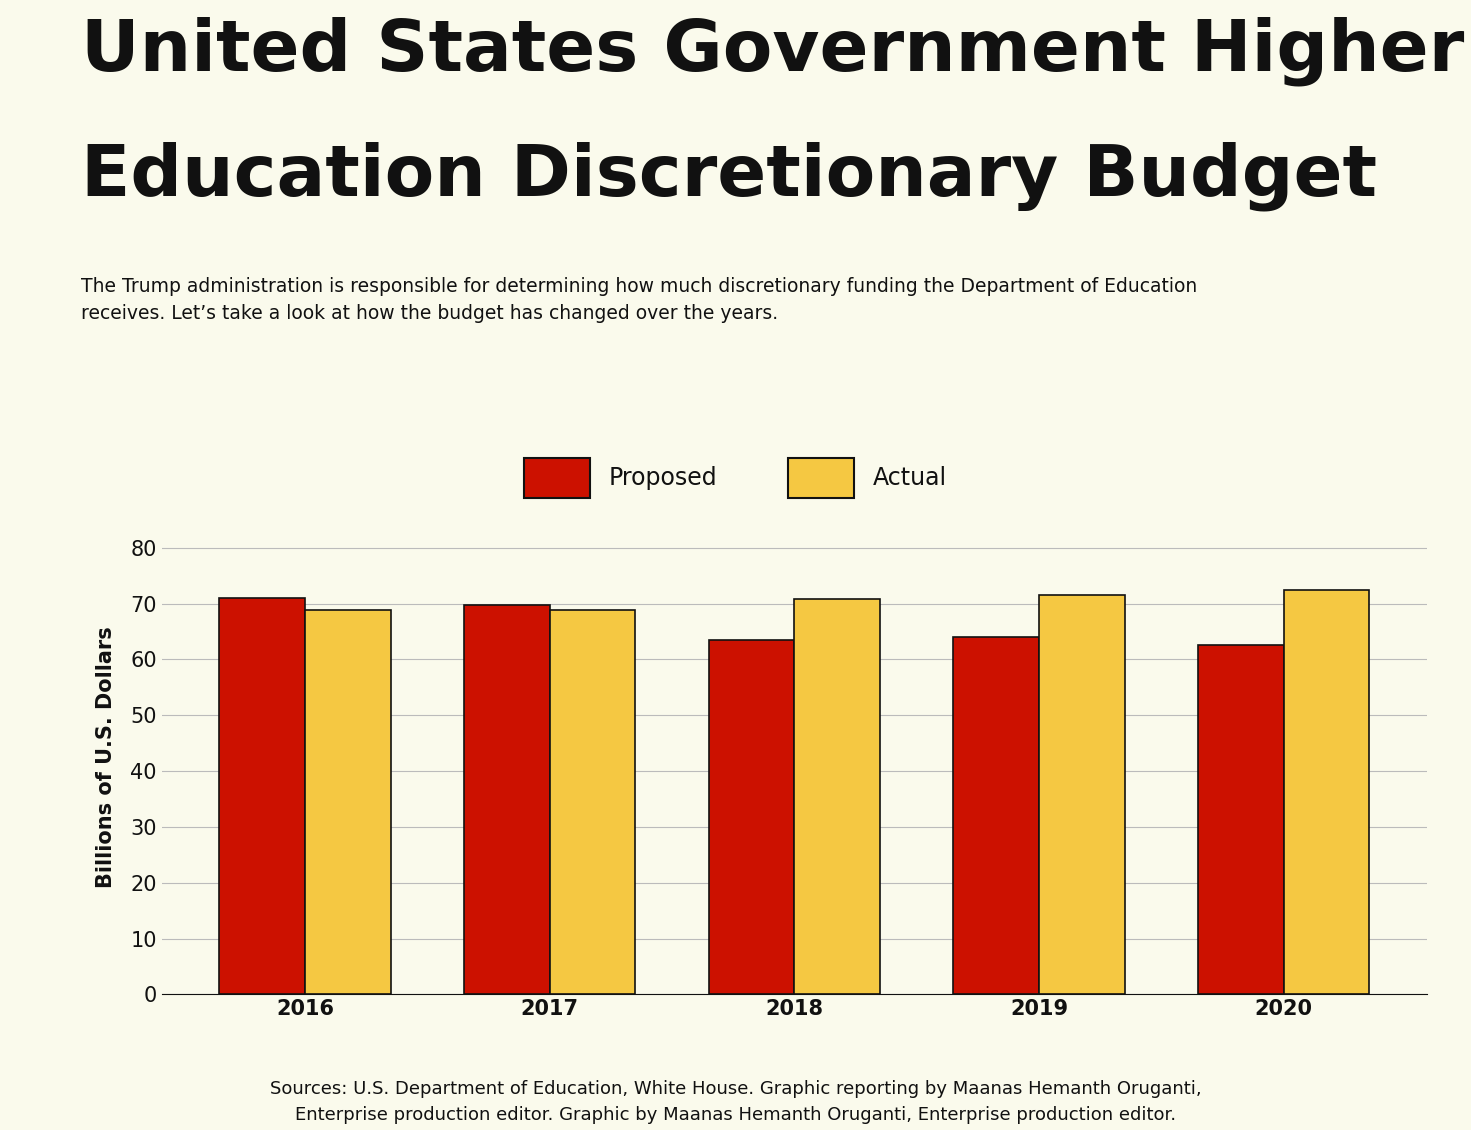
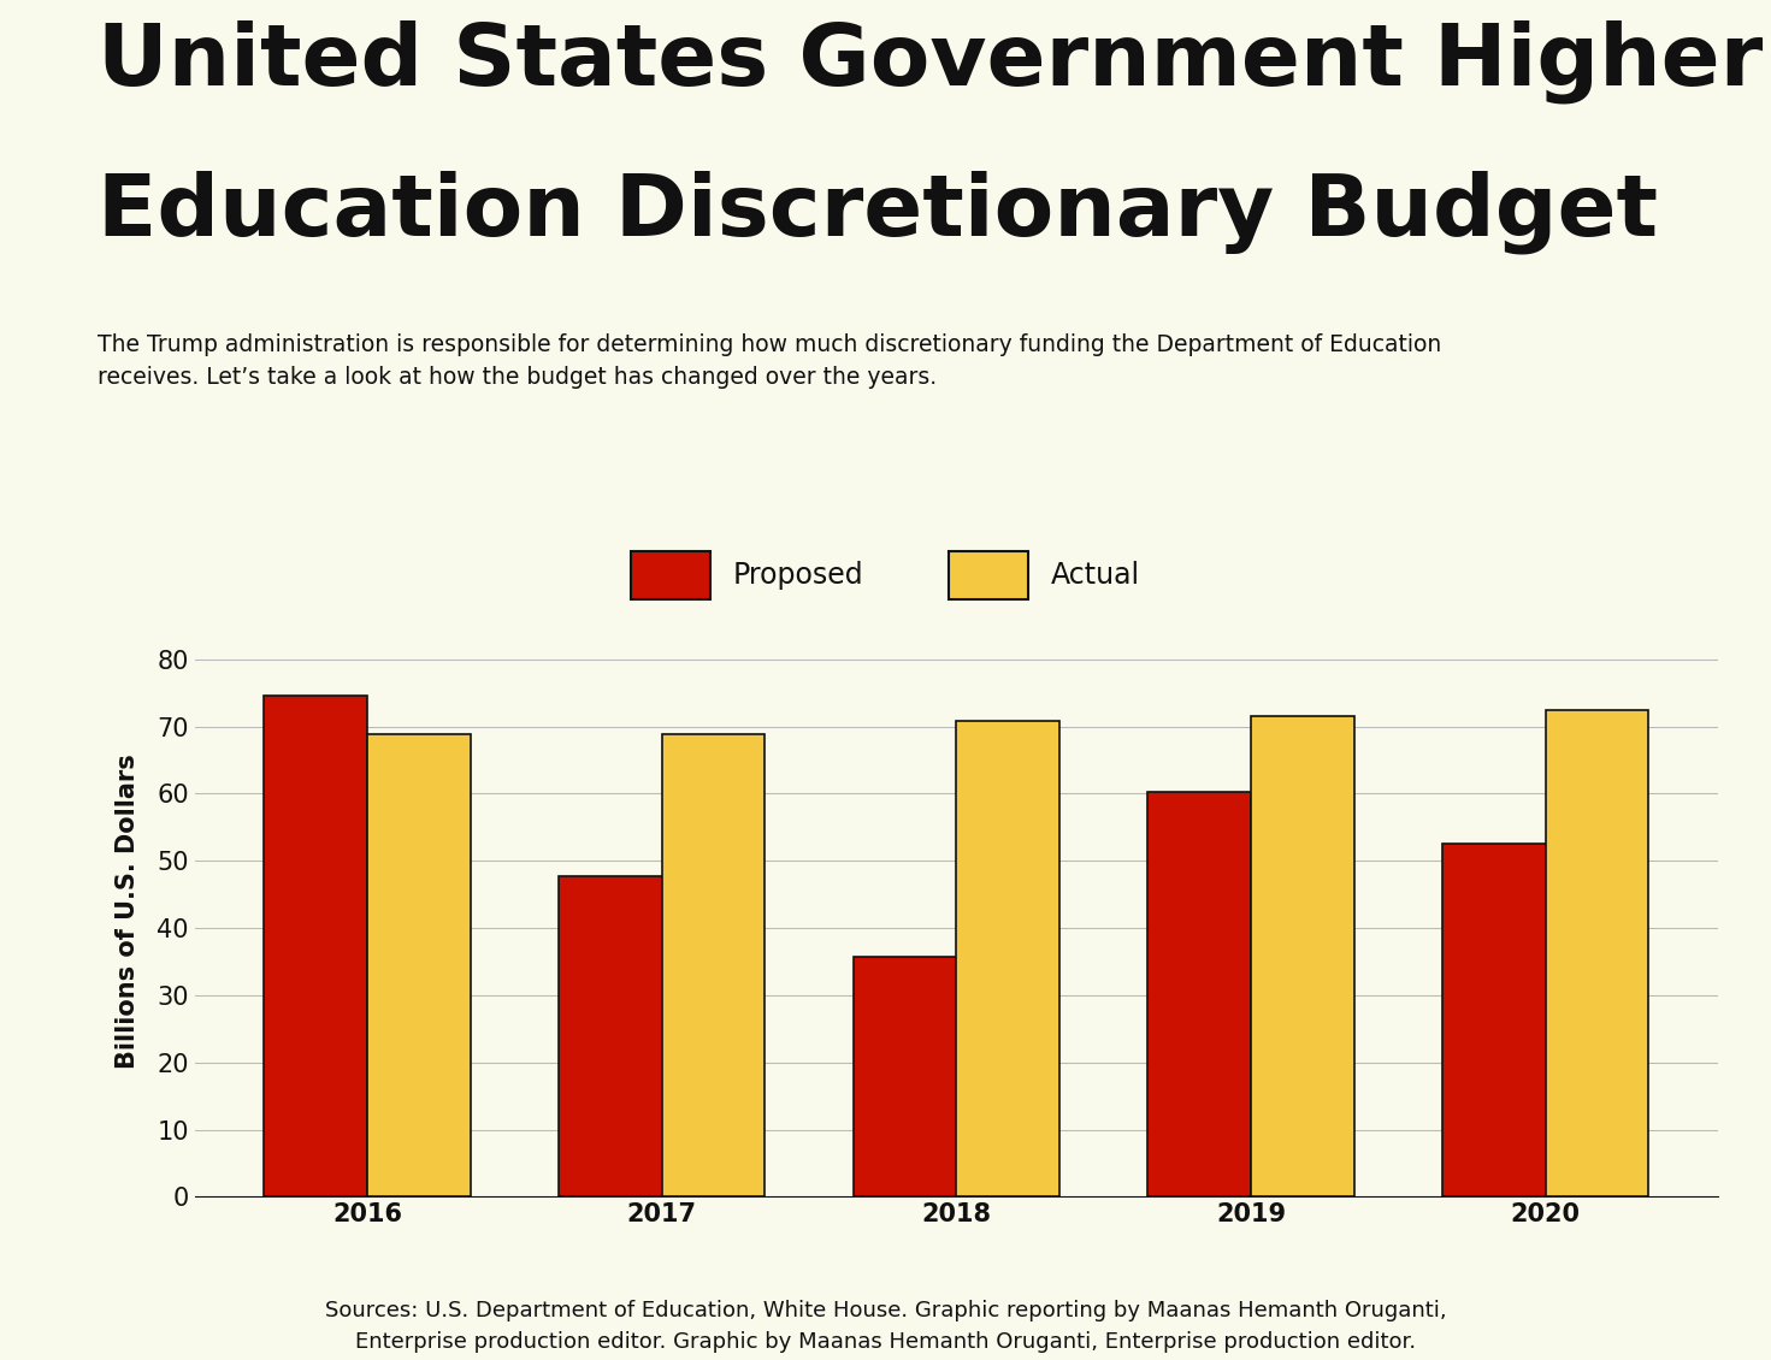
Proposed/2016: 71.0 -> 74.6
Proposed/2017: 69.8 -> 47.8
Proposed/2018: 63.5 -> 35.8
Proposed/2019: 64.0 -> 60.2
Proposed/2020: 62.5 -> 52.6
